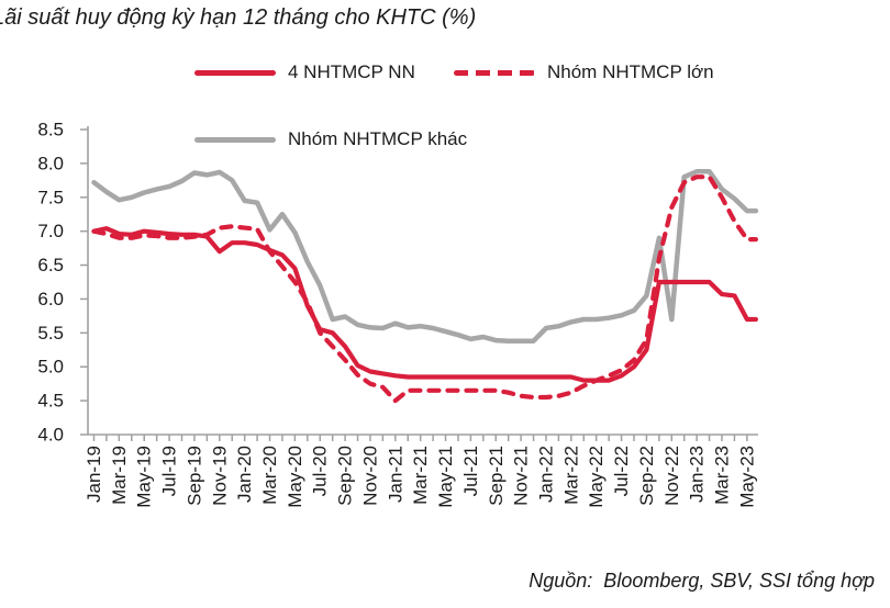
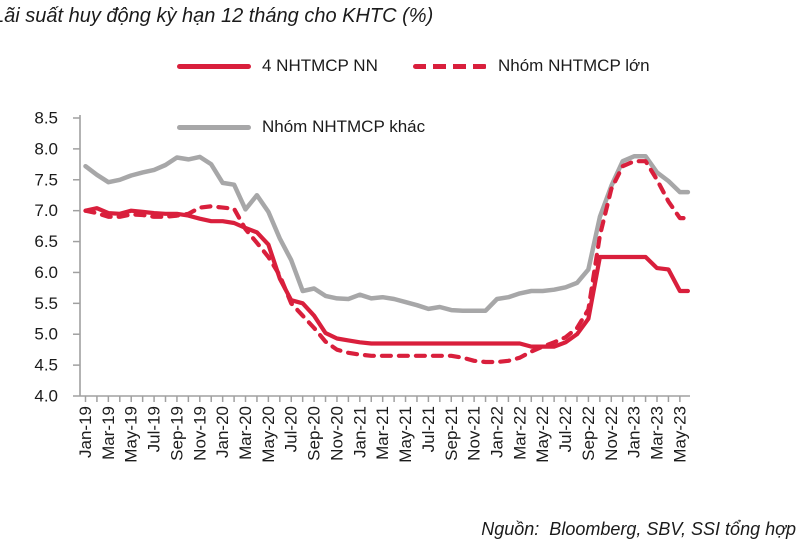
4 NHTMCP NN/Nov-19: 6.7 -> 6.9
Nhóm NHTMCP lớn/Jan-21: 4.5 -> 4.7
Nhóm NHTMCP khác/Nov-22: 5.7 -> 7.4
